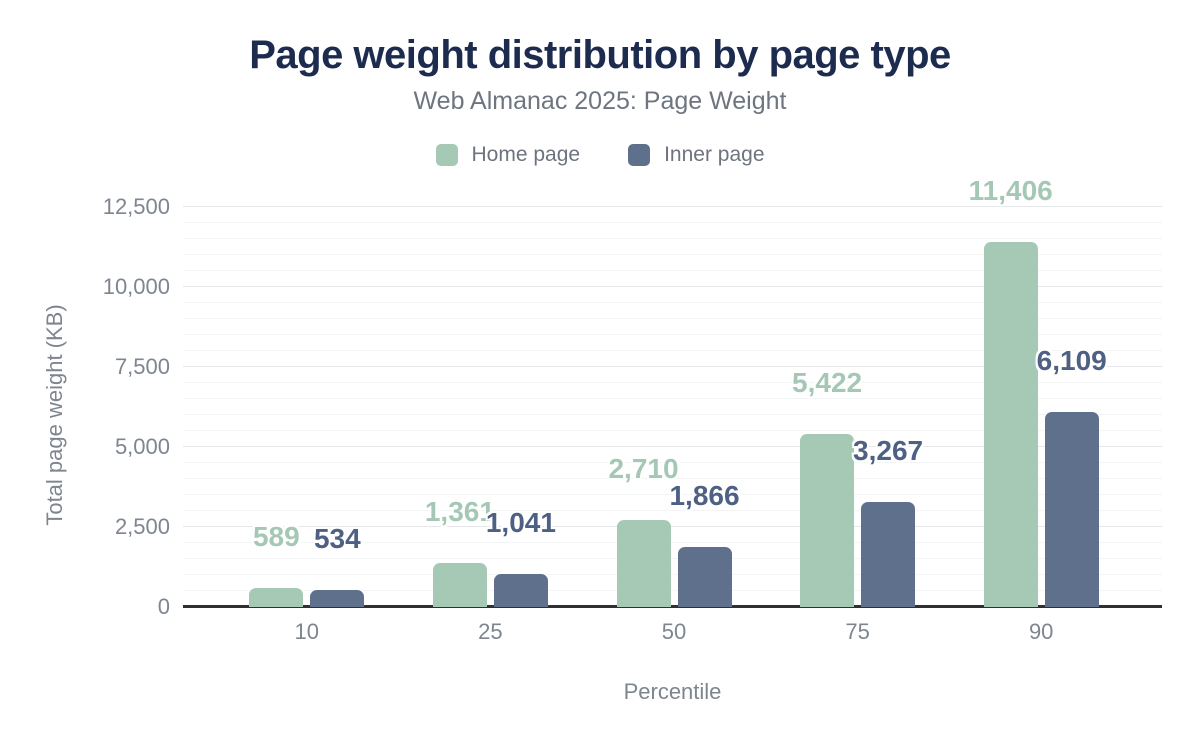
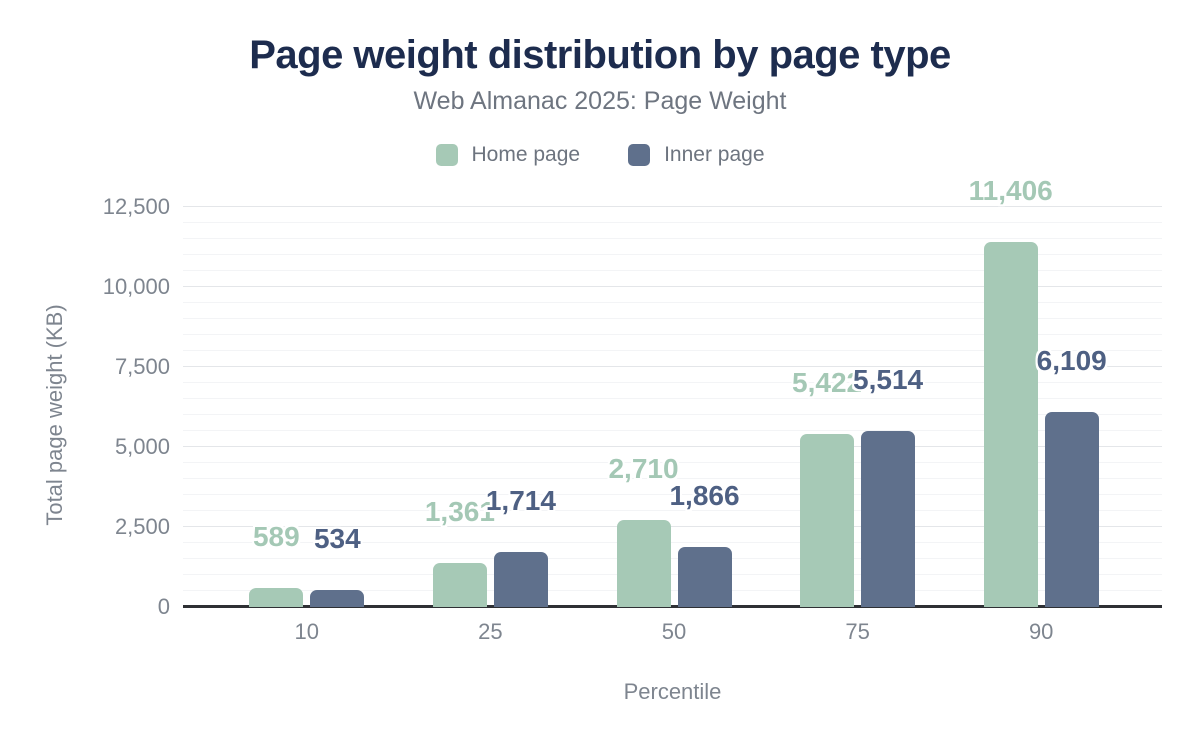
Inner page/25: 1,041 -> 1,714
Inner page/75: 3,267 -> 5,514
